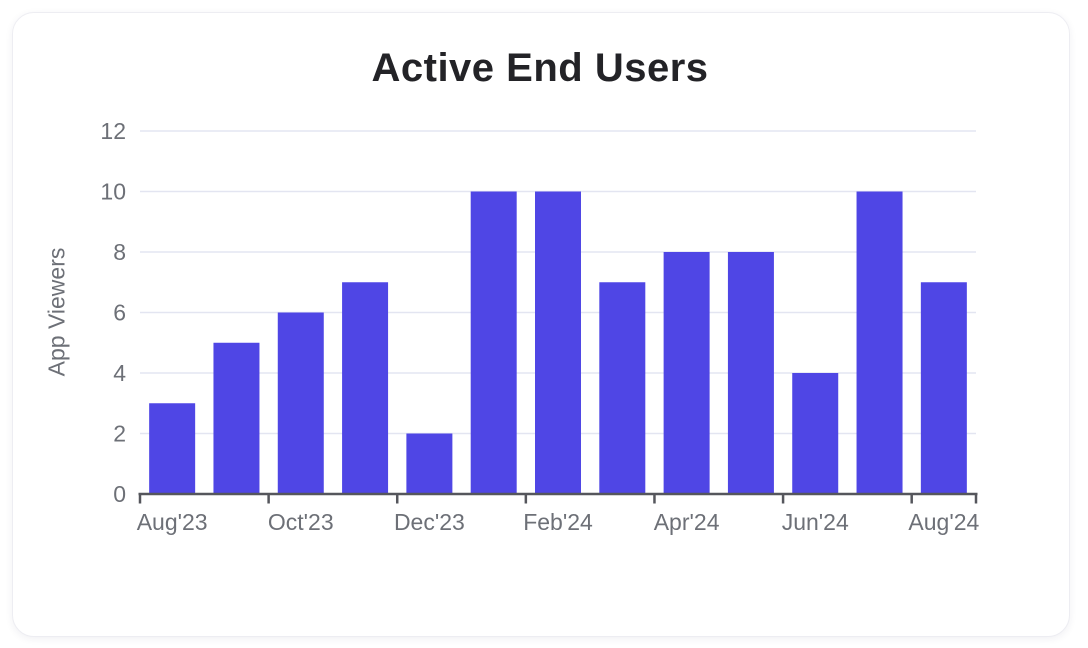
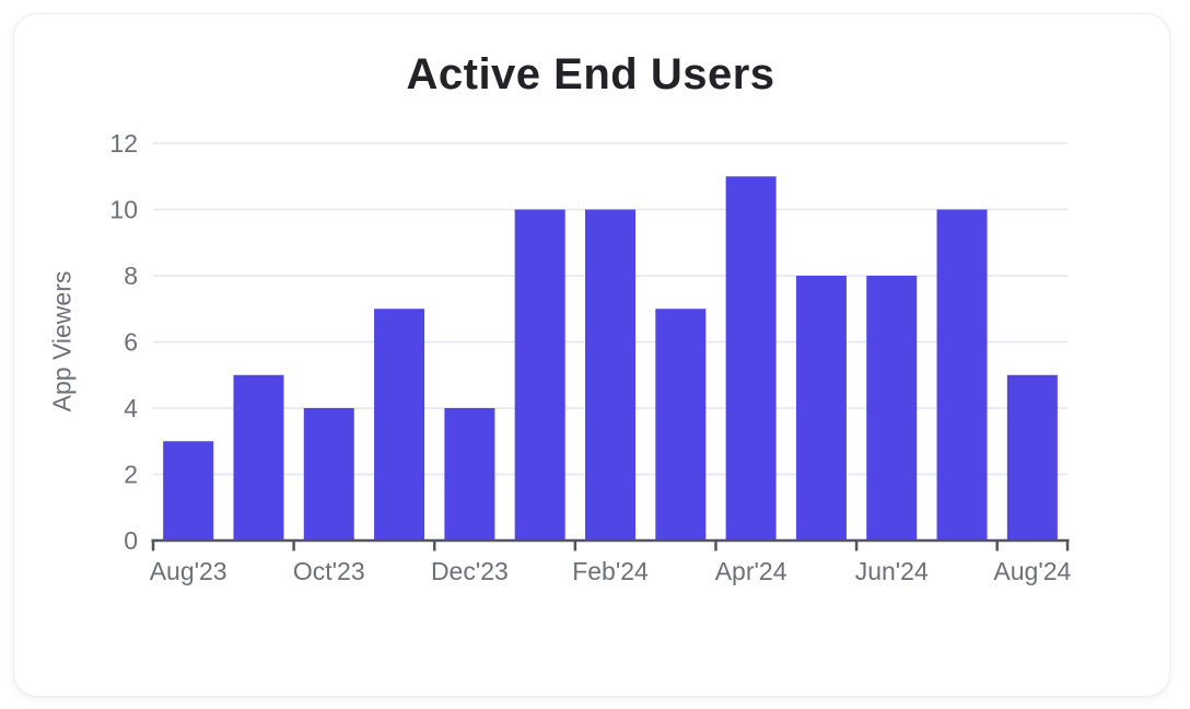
Oct'23: 6 -> 4
Dec'23: 2 -> 4
Apr'24: 8 -> 11
Jun'24: 4 -> 8
Aug'24: 7 -> 5
